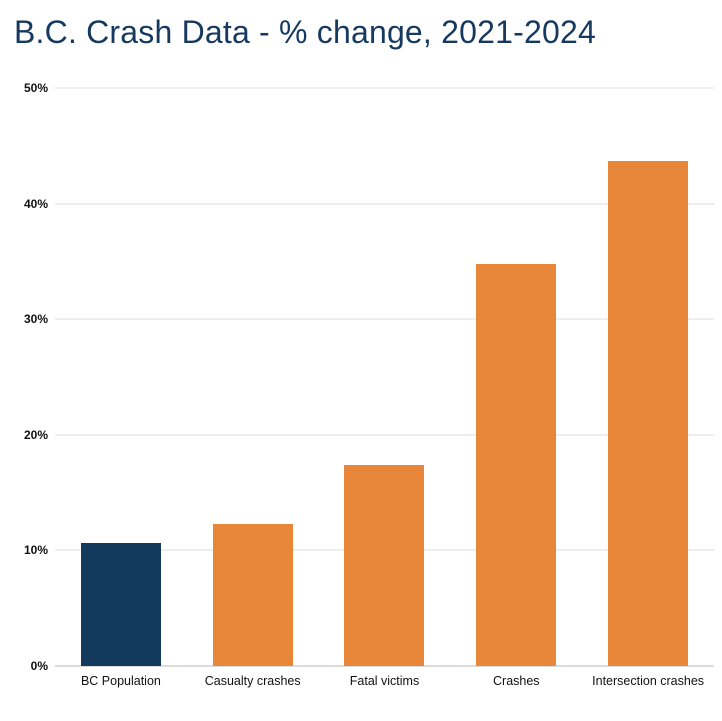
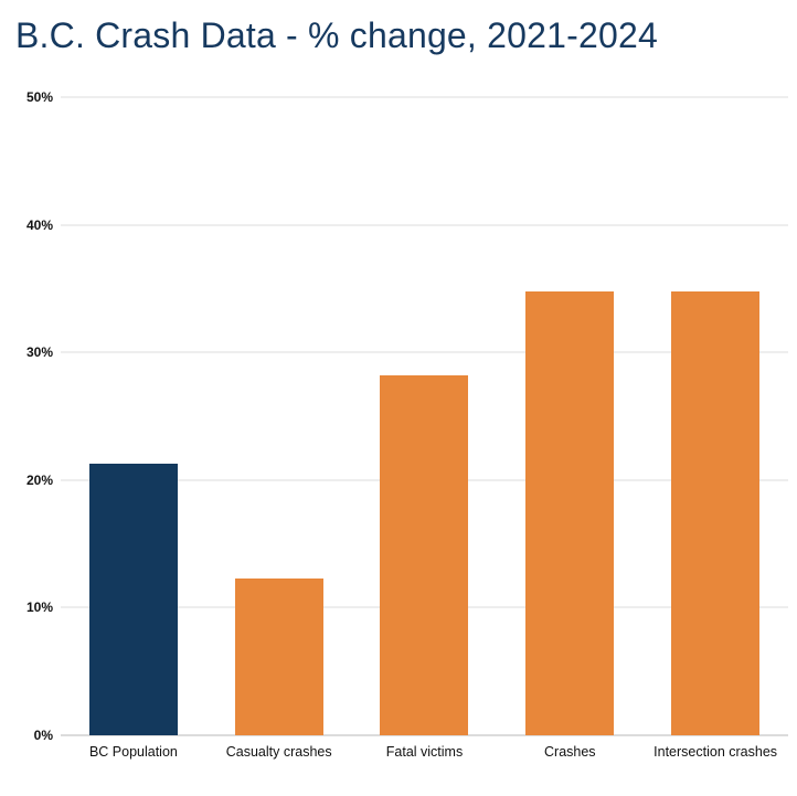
BC Population: 10.6% -> 21.3%
Fatal victims: 17.4% -> 28.2%
Intersection crashes: 43.7% -> 34.8%
